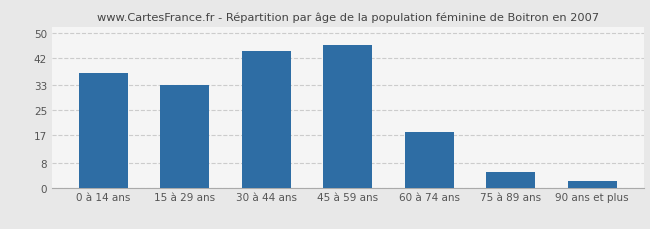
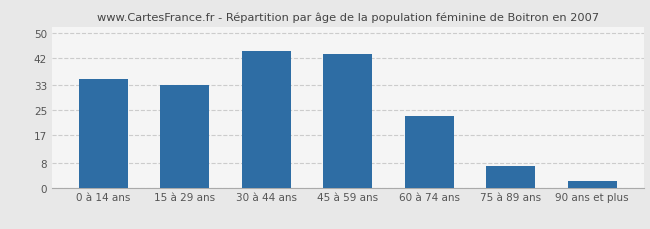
0 à 14 ans: 37 -> 35
45 à 59 ans: 46 -> 43
60 à 74 ans: 18 -> 23
75 à 89 ans: 5 -> 7
